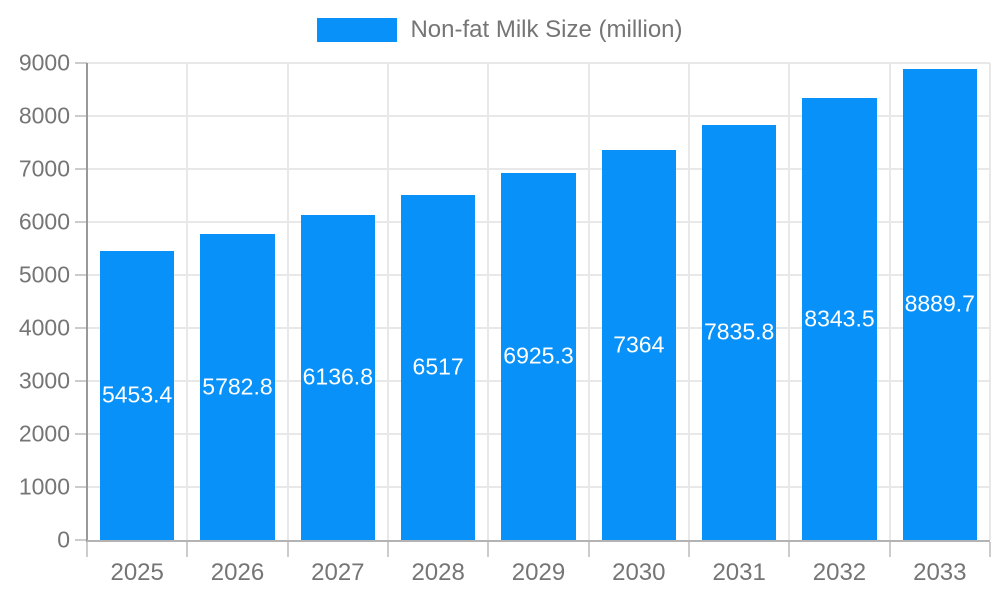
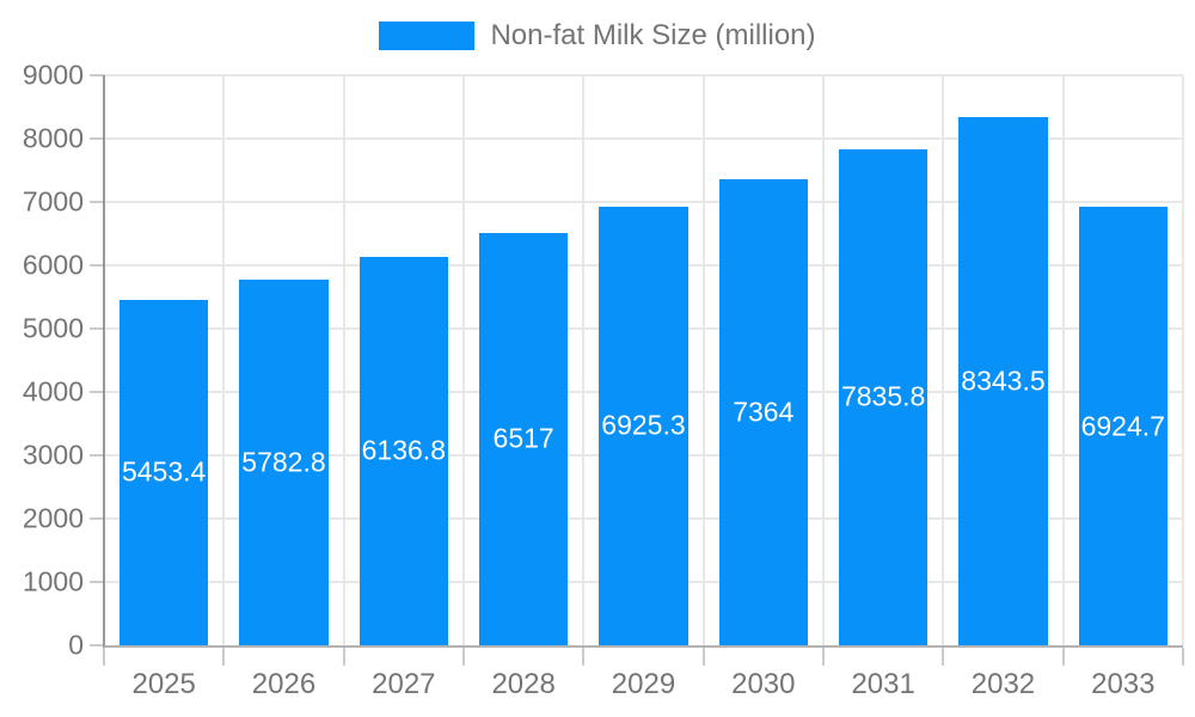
2033: 8889.7 -> 6924.7
